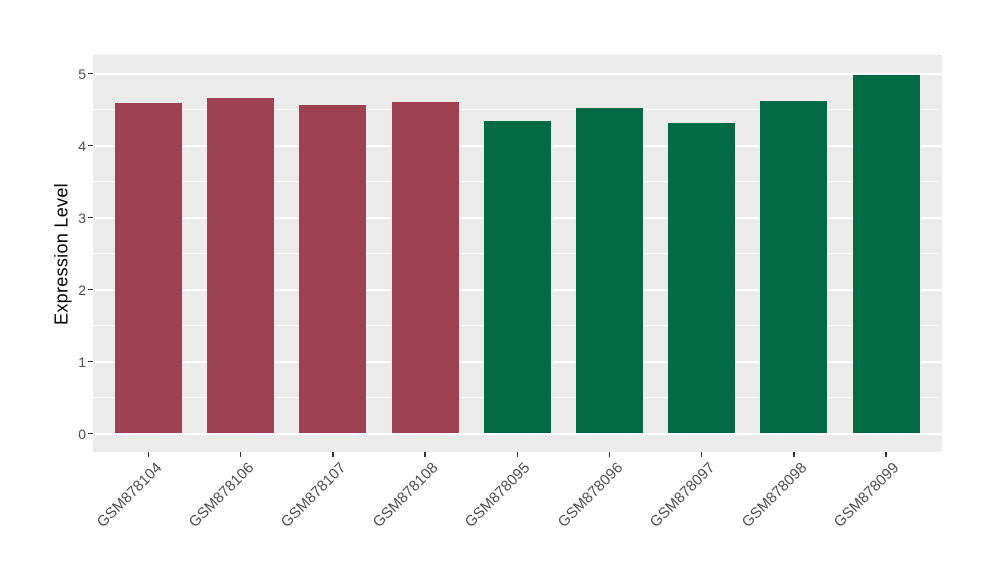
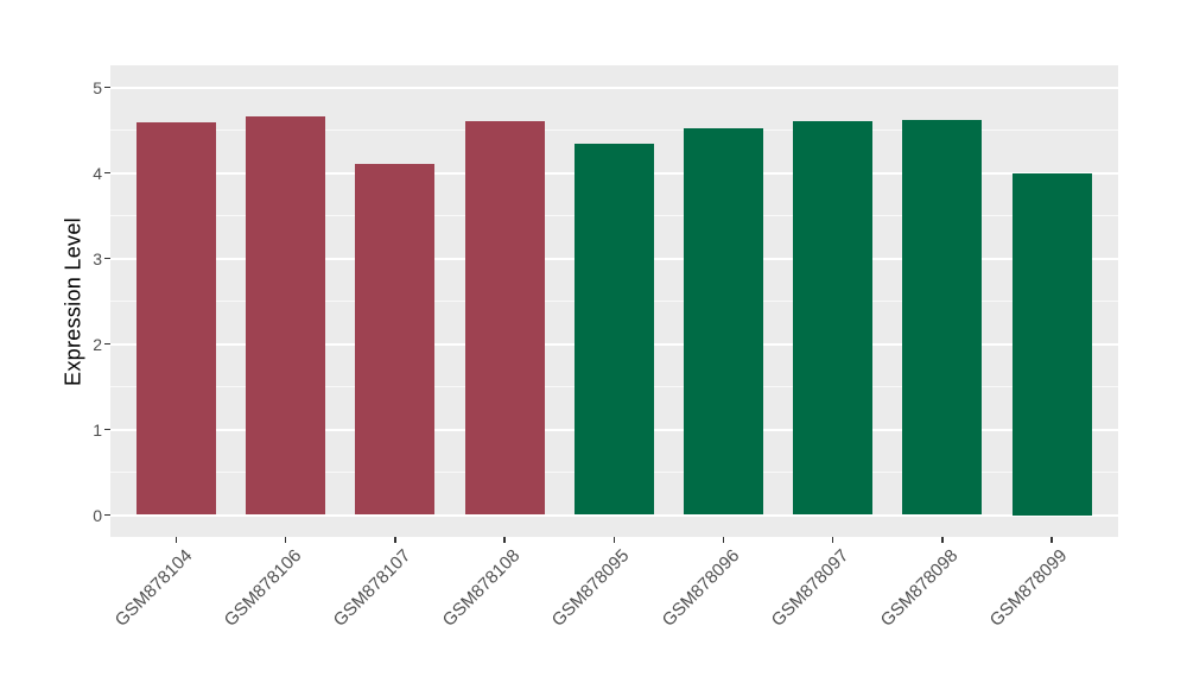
GSM878107: 4.6 -> 4.1
GSM878097: 4.3 -> 4.6
GSM878099: 5.0 -> 4.0
